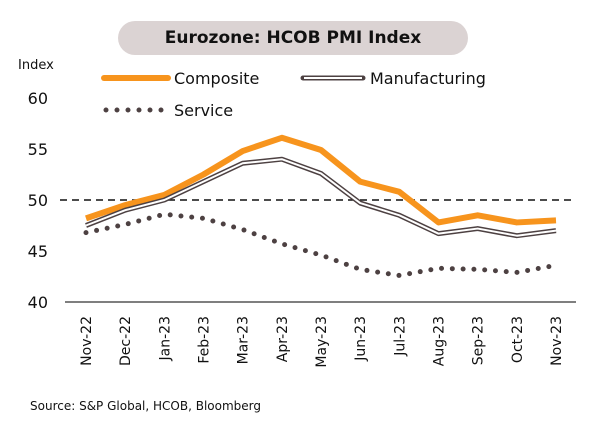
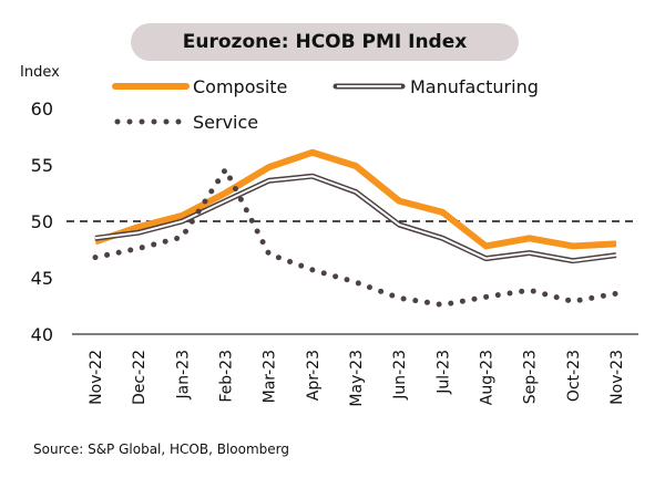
Manufacturing/Nov-22: 47.5 -> 48.5
Service/Feb-23: 48.2 -> 54.6
Service/Sep-23: 43.2 -> 43.9
